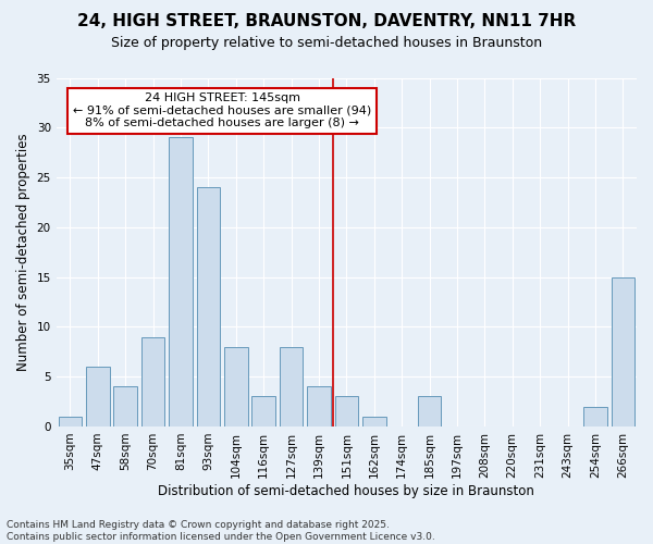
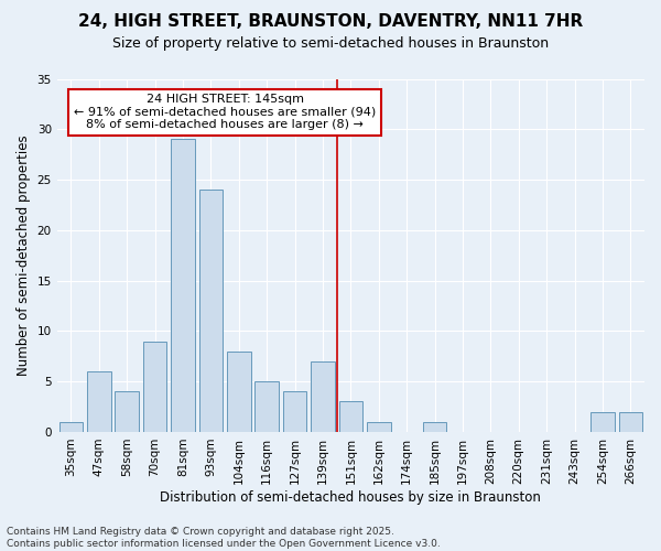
116sqm: 3 -> 5
127sqm: 8 -> 4
139sqm: 4 -> 7
185sqm: 3 -> 1
266sqm: 15 -> 2
